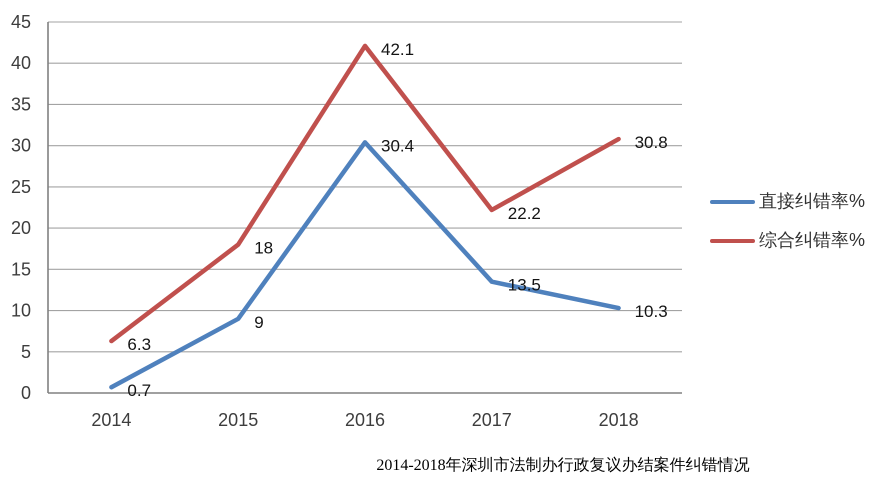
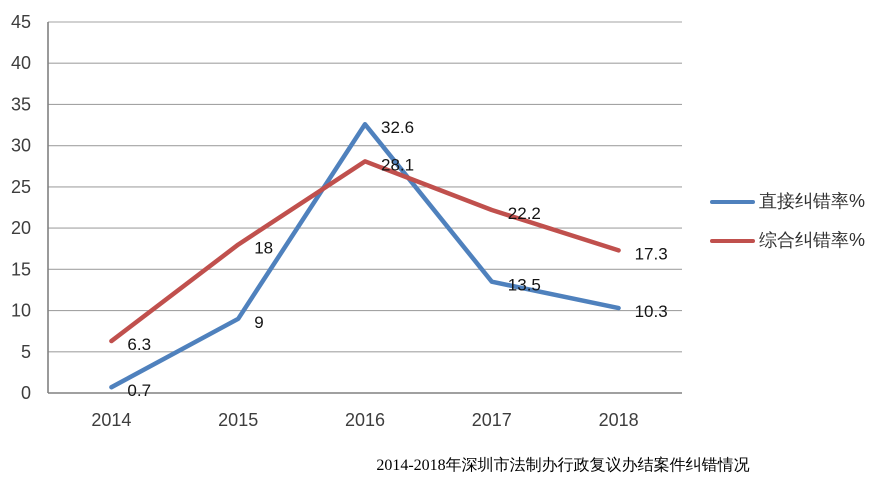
直接纠错率%/2016: 30.4 -> 32.6
综合纠错率%/2016: 42.1 -> 28.1
综合纠错率%/2018: 30.8 -> 17.3
